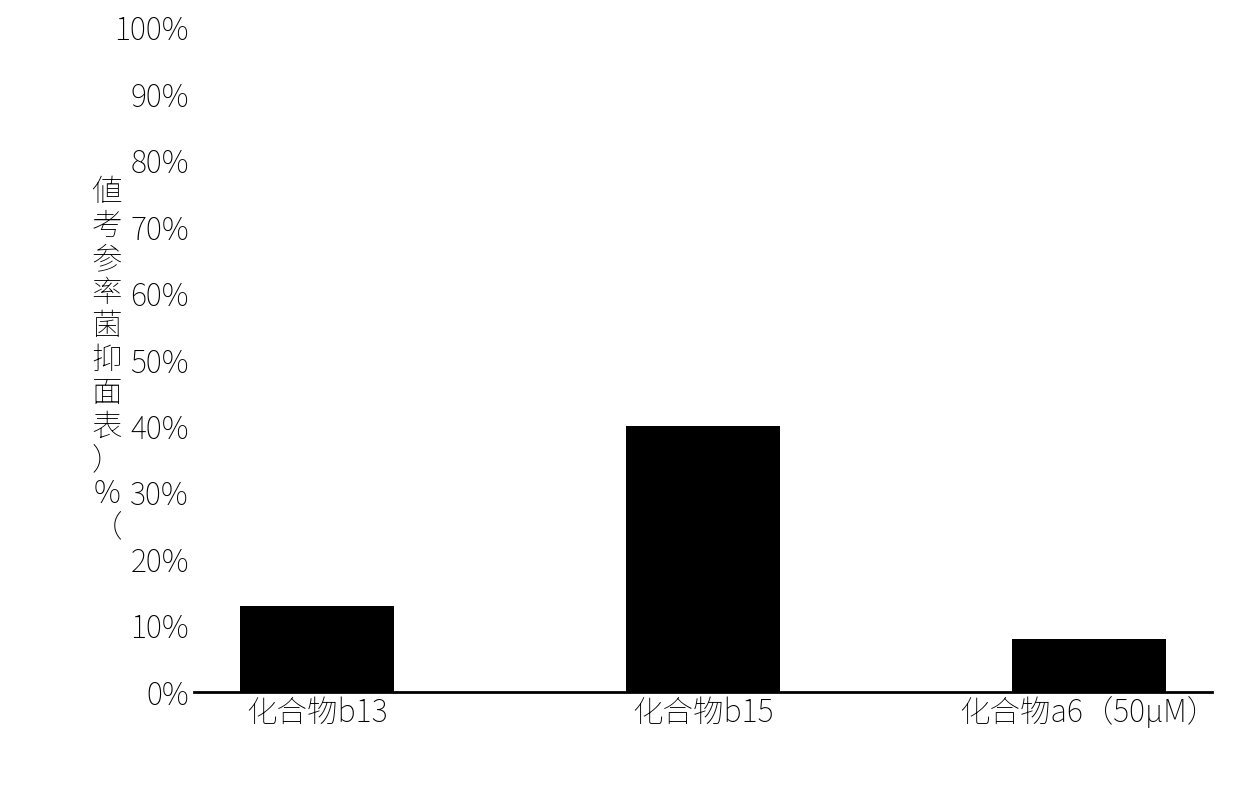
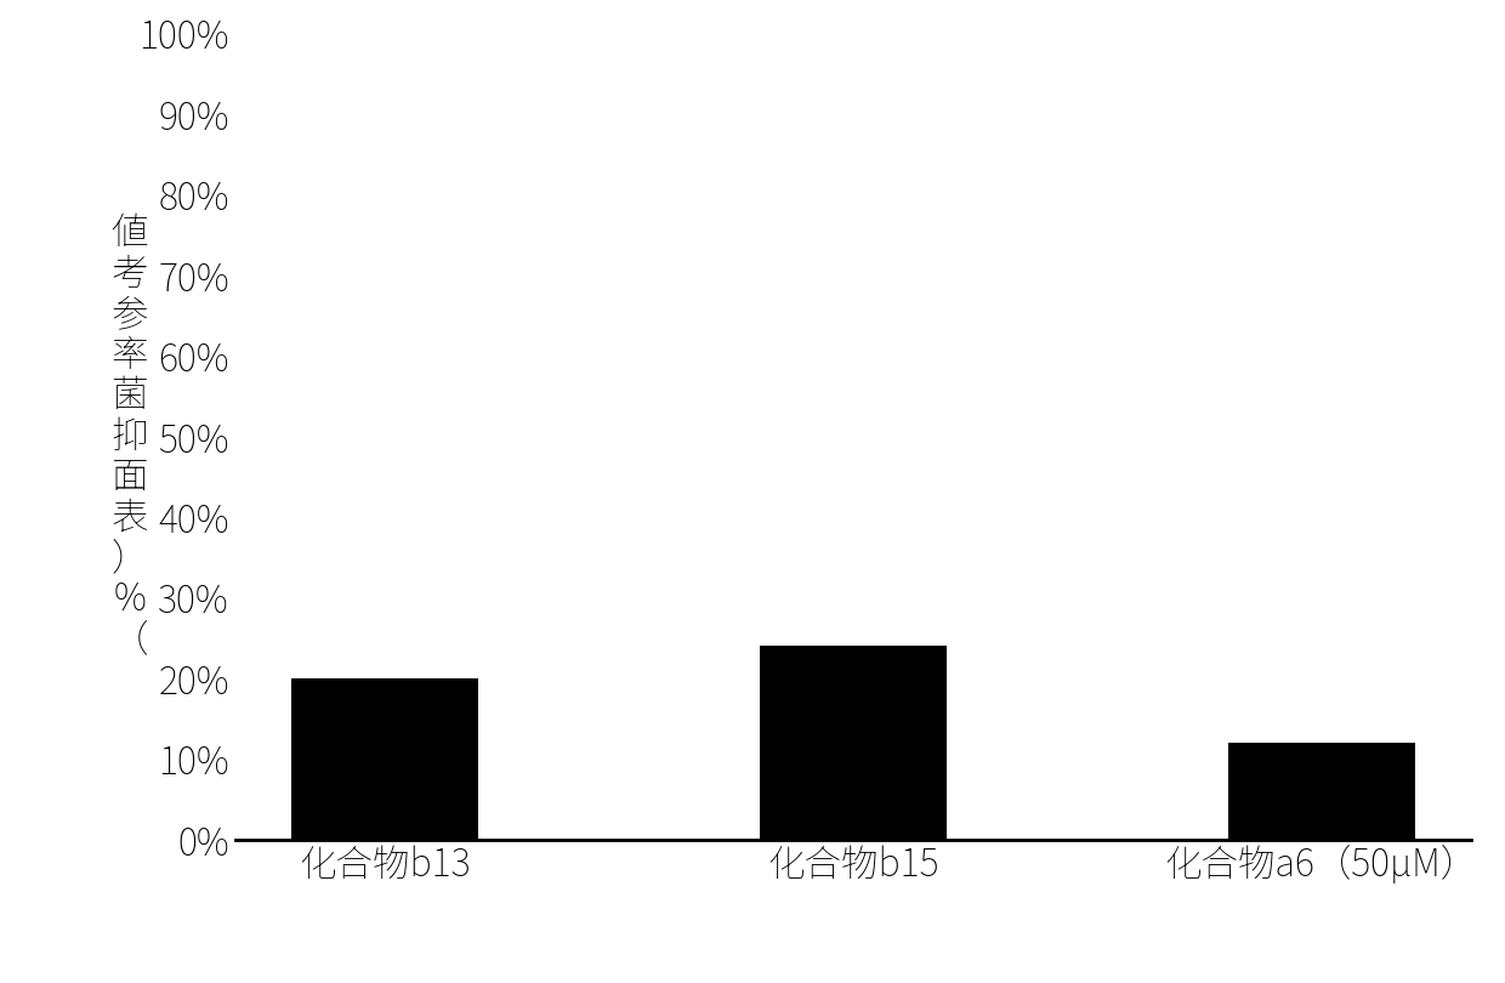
化合物b13: 13% -> 20%
化合物b15: 40% -> 24%
化合物a6（50μM）: 8% -> 12%
